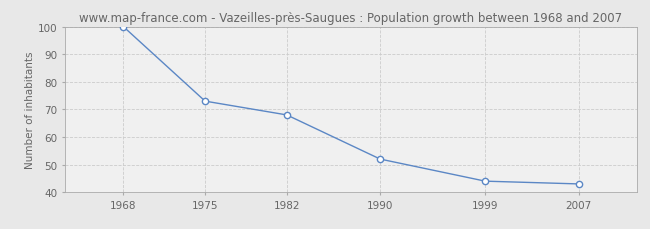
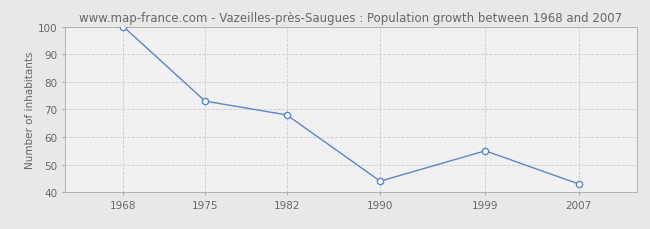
1990: 52 -> 44
1999: 44 -> 55
